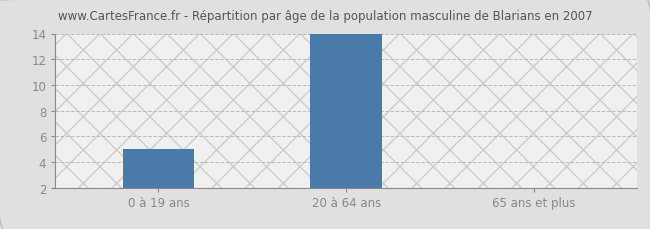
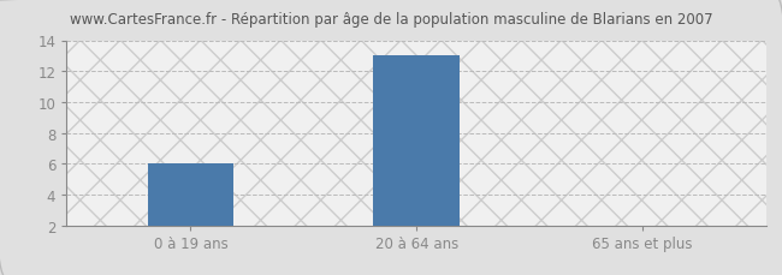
0 à 19 ans: 5 -> 6
20 à 64 ans: 14 -> 13
